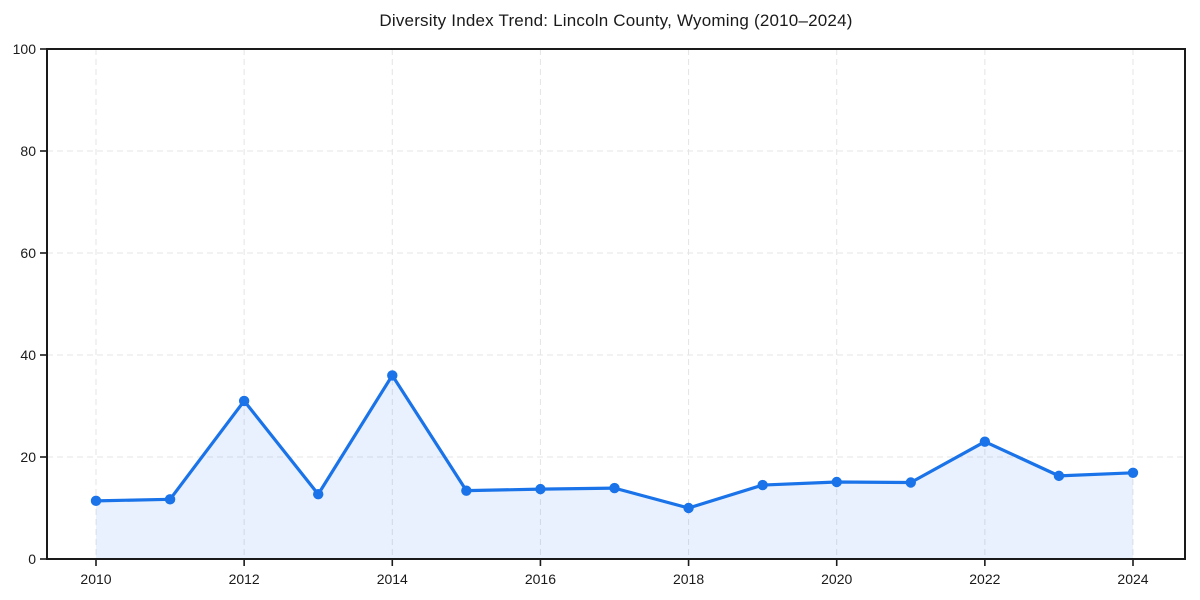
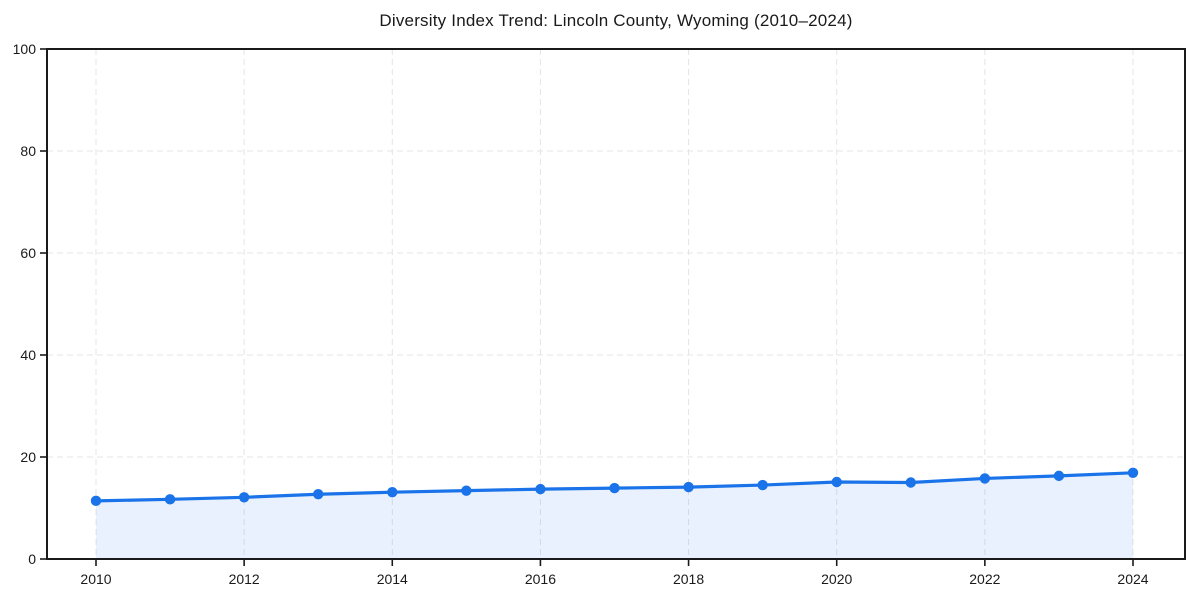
2012: 31 -> 12
2014: 36 -> 13
2018: 10 -> 14
2022: 23 -> 16
